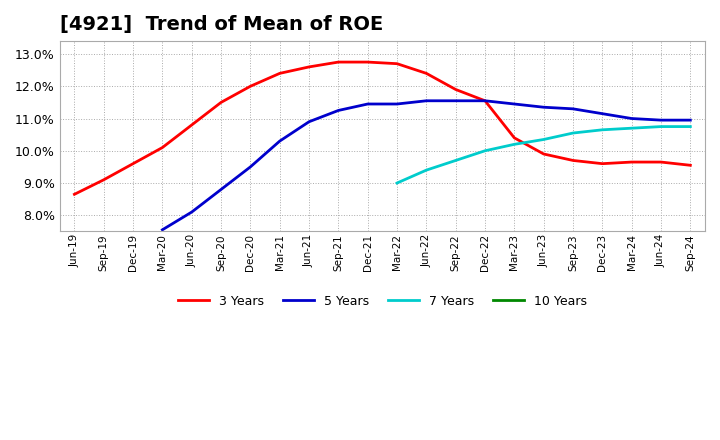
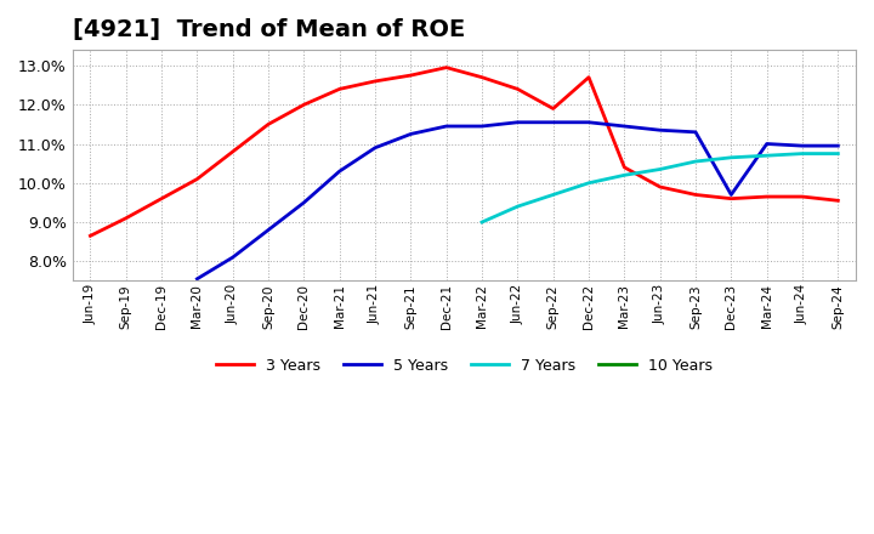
3 Years/Dec-21: 12.75% -> 12.95%
3 Years/Dec-22: 11.55% -> 12.70%
5 Years/Dec-23: 11.15% -> 9.70%
